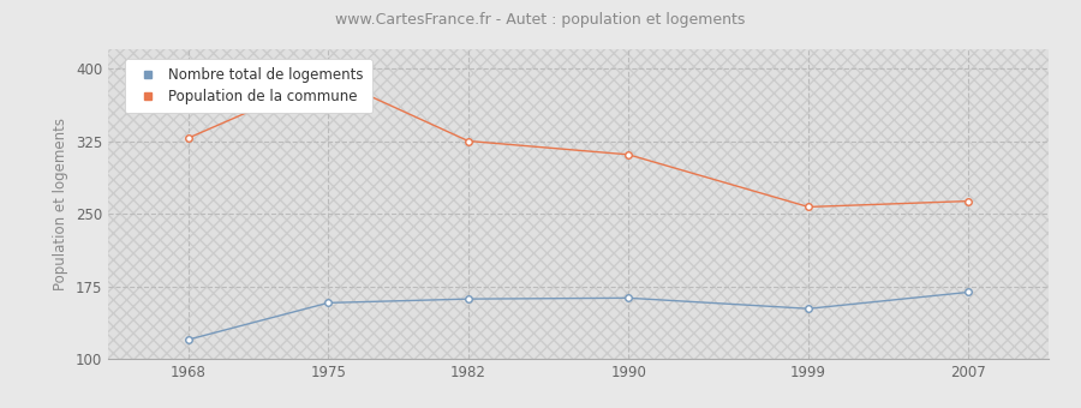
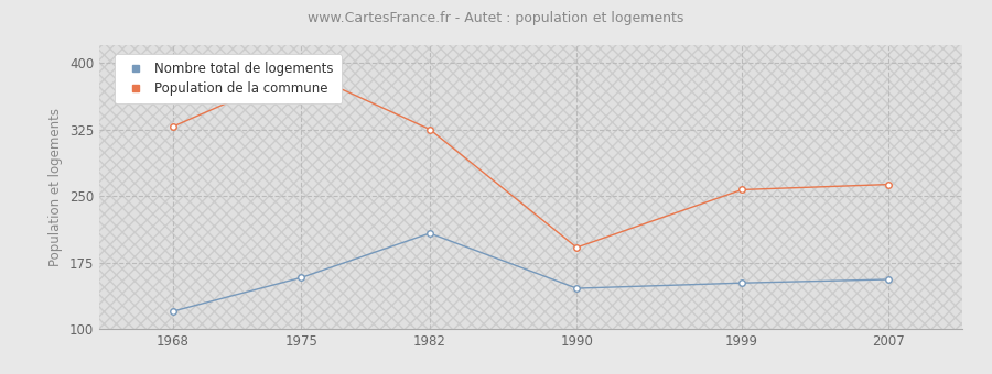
Nombre total de logements/1982: 162 -> 208
Nombre total de logements/1990: 163 -> 146
Population de la commune/1990: 311 -> 192
Nombre total de logements/2007: 169 -> 156
